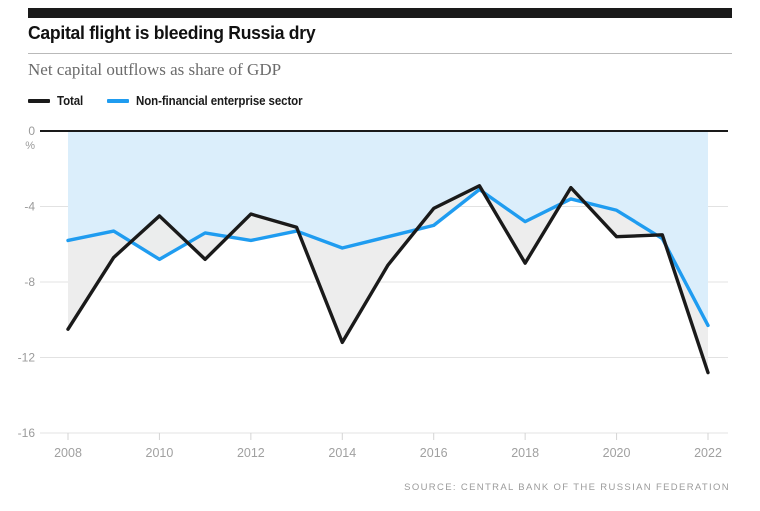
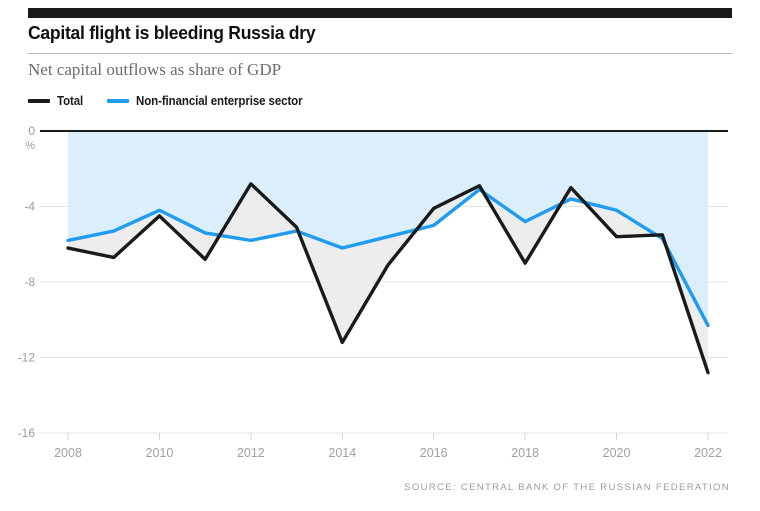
Total/2008: -10.5 -> -6.2
Non-financial enterprise sector/2010: -6.8 -> -4.2
Total/2012: -4.4 -> -2.8
